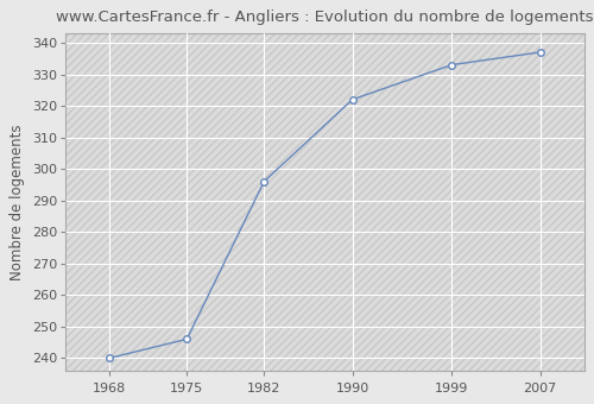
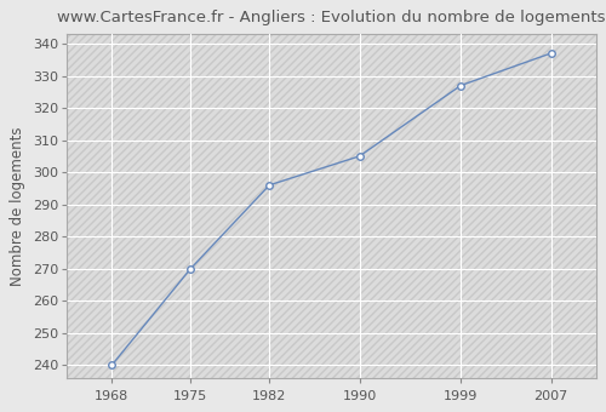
1975: 246 -> 270
1990: 322 -> 305
1999: 333 -> 327
